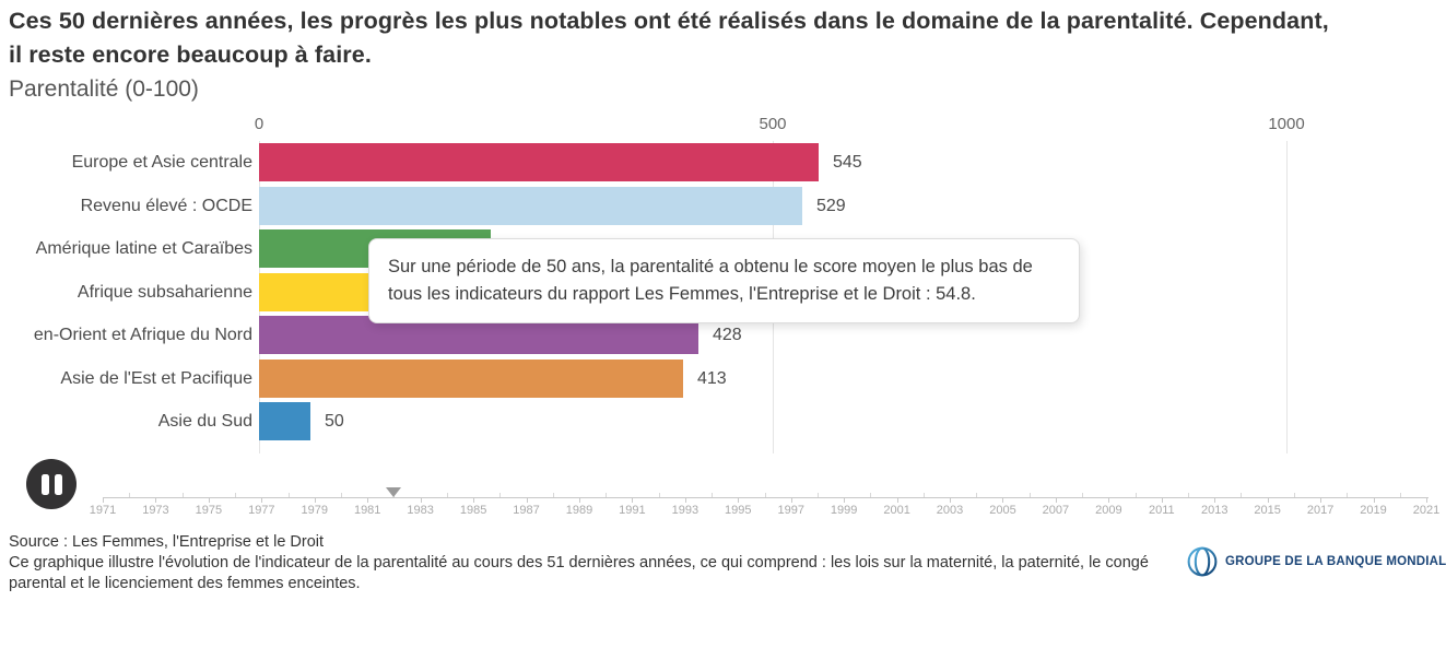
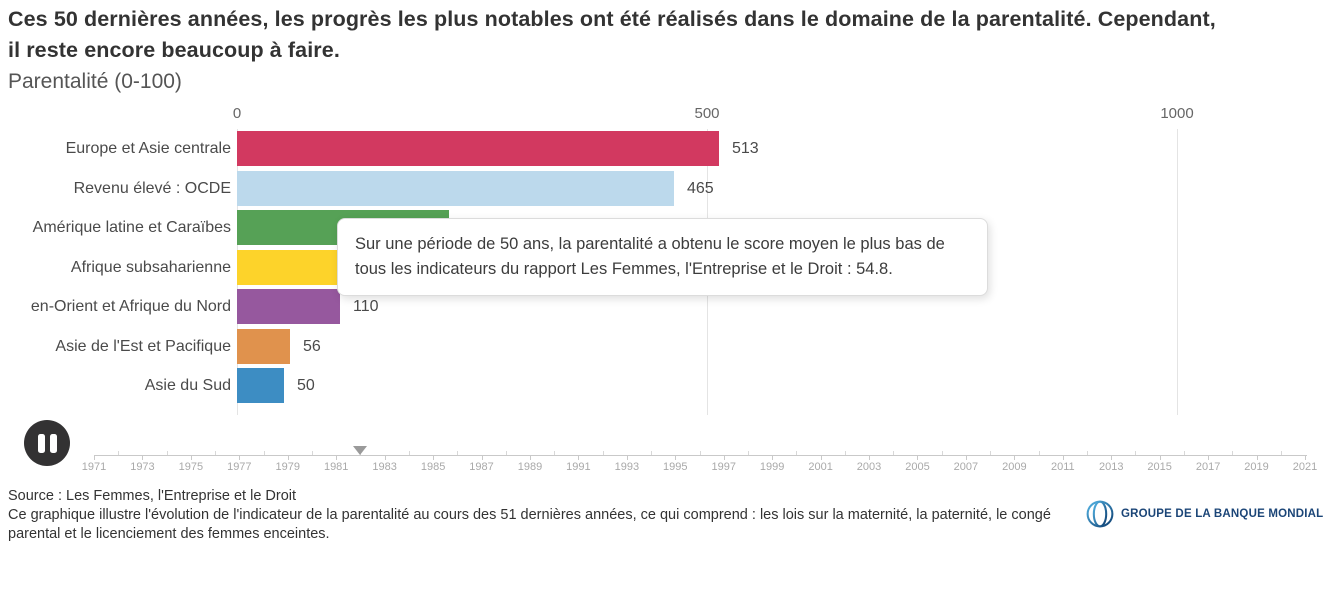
Europe et Asie centrale: 545 -> 513
Revenu élevé : OCDE: 529 -> 465
en-Orient et Afrique du Nord: 428 -> 110
Asie de l'Est et Pacifique: 413 -> 56
